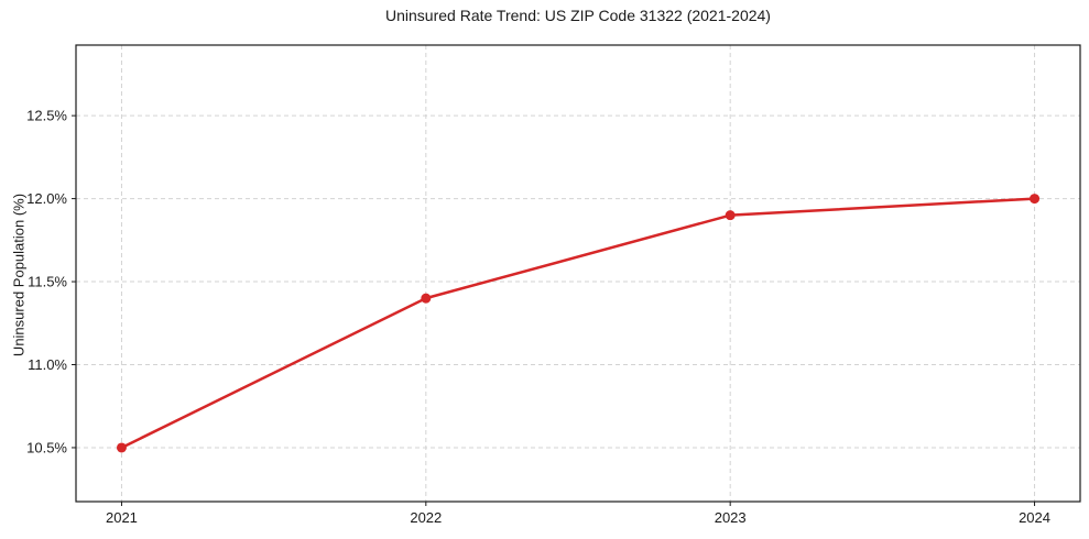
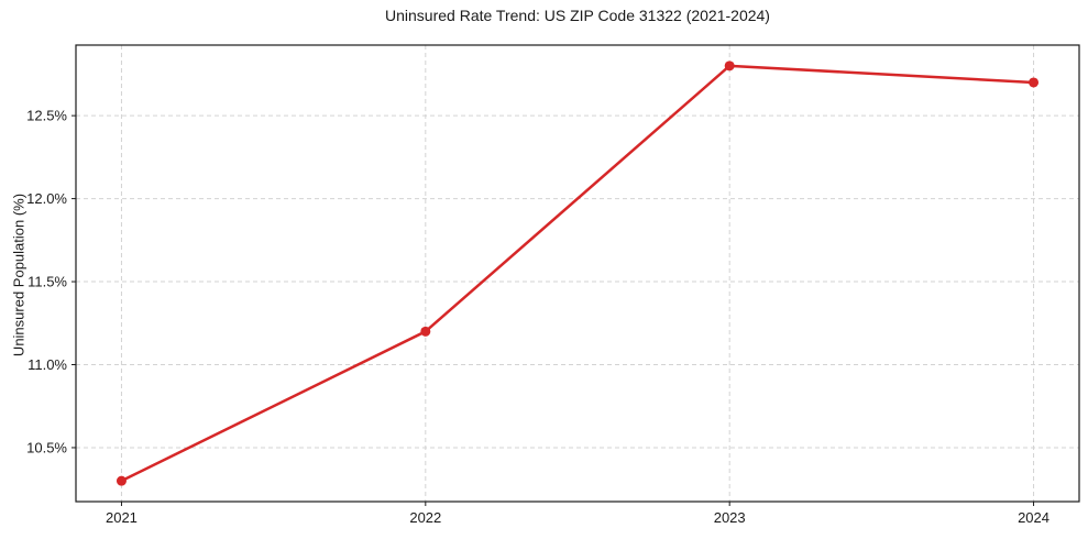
2021: 10.5% -> 10.3%
2022: 11.4% -> 11.2%
2023: 11.9% -> 12.8%
2024: 12.0% -> 12.7%
